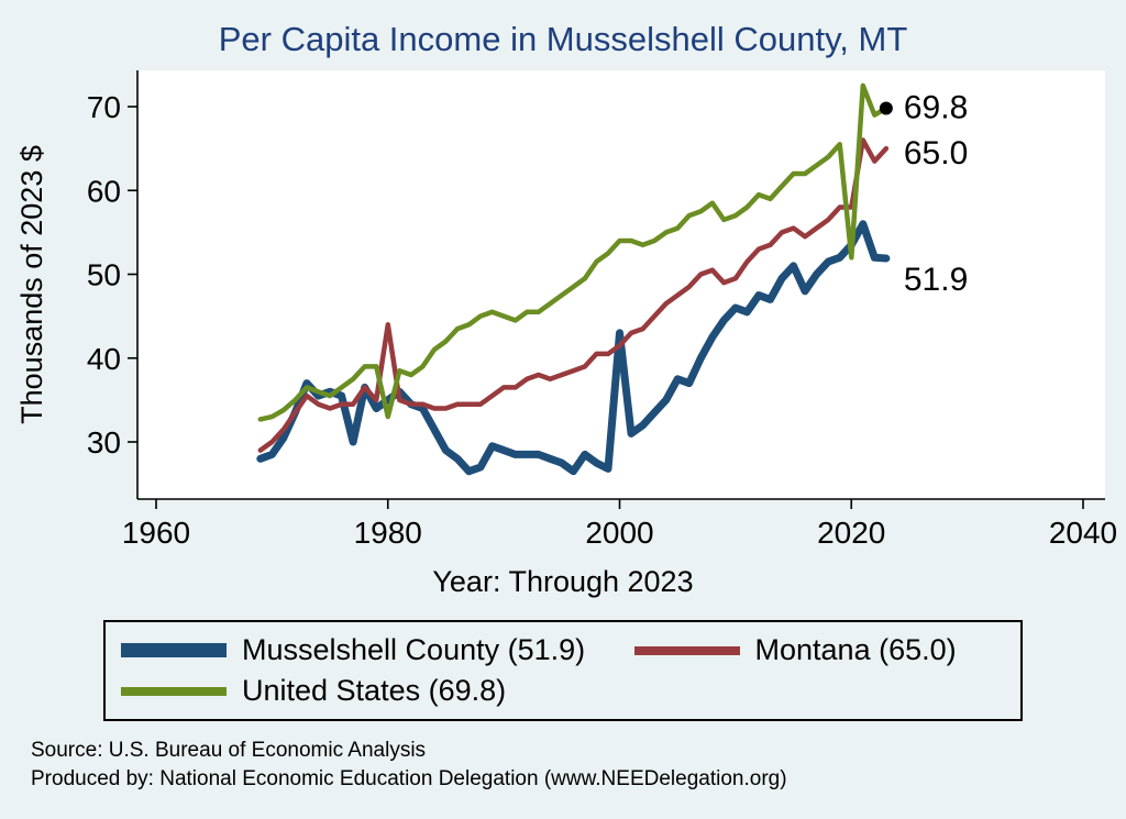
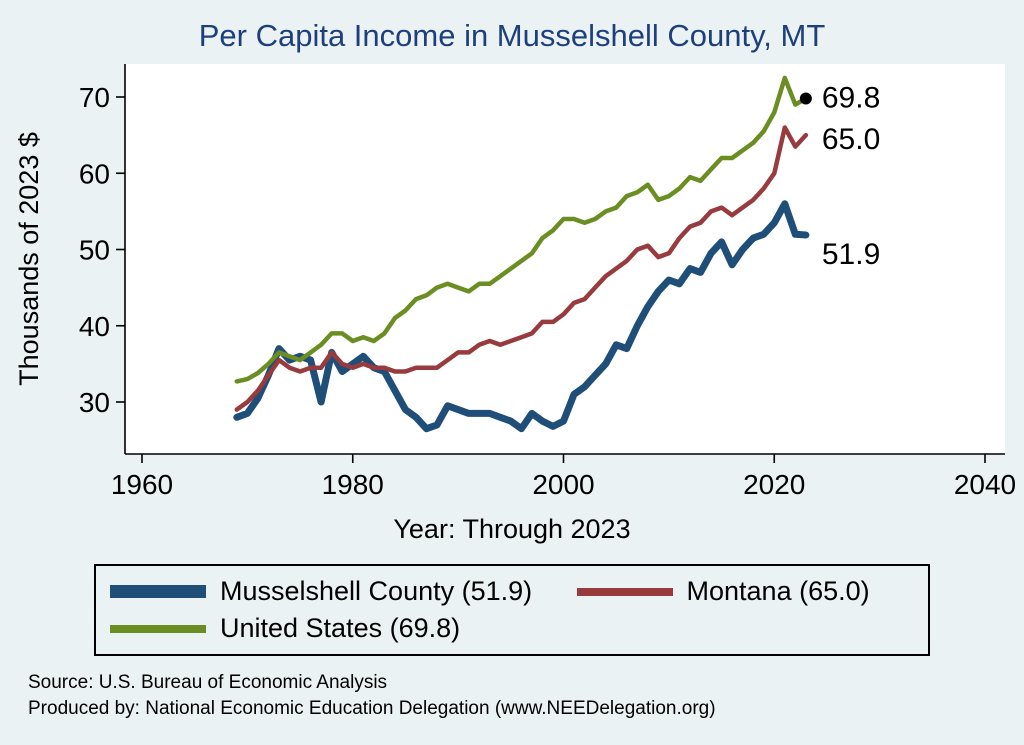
Montana (65.0)/1980: 44 -> 34
United States (69.8)/1980: 33 -> 38
Musselshell County (51.9)/2000: 43 -> 28
Montana (65.0)/2020: 58 -> 60
United States (69.8)/2020: 52 -> 68
